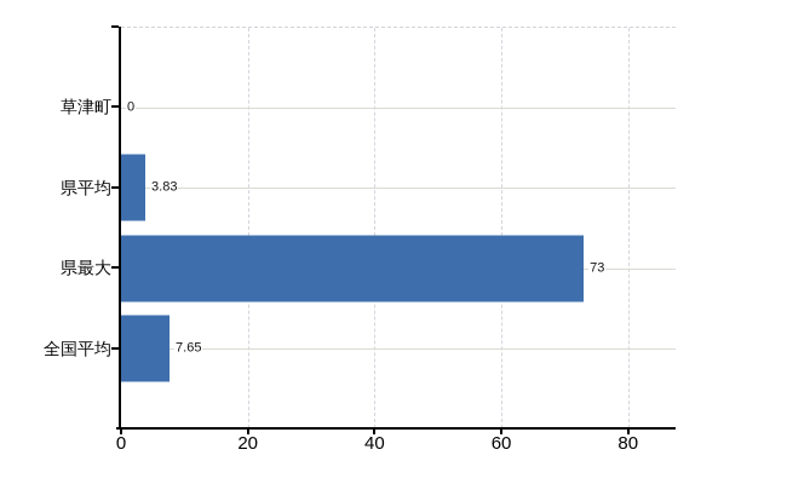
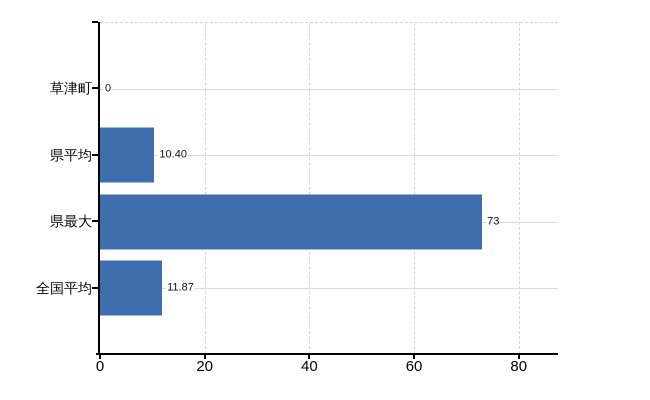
県平均: 3.83 -> 10.40
全国平均: 7.65 -> 11.87
